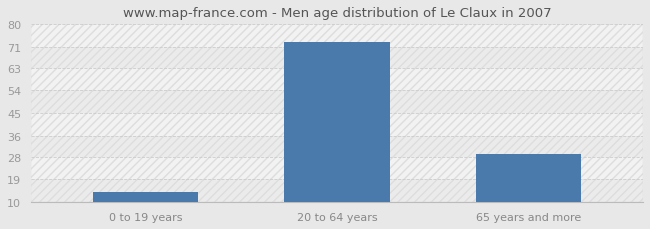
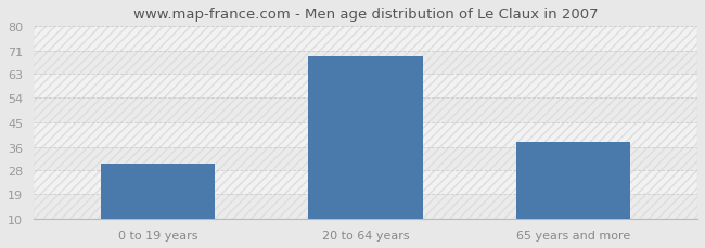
0 to 19 years: 14 -> 30
20 to 64 years: 73 -> 69
65 years and more: 29 -> 38
